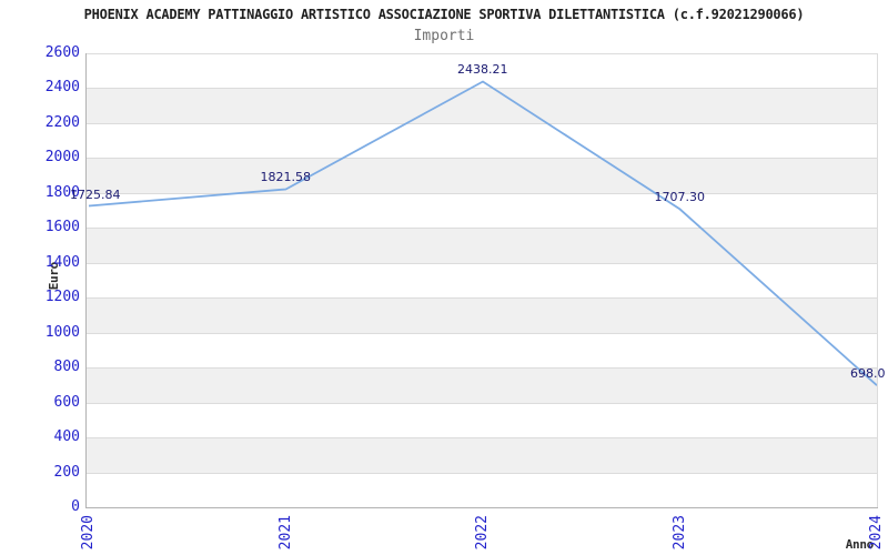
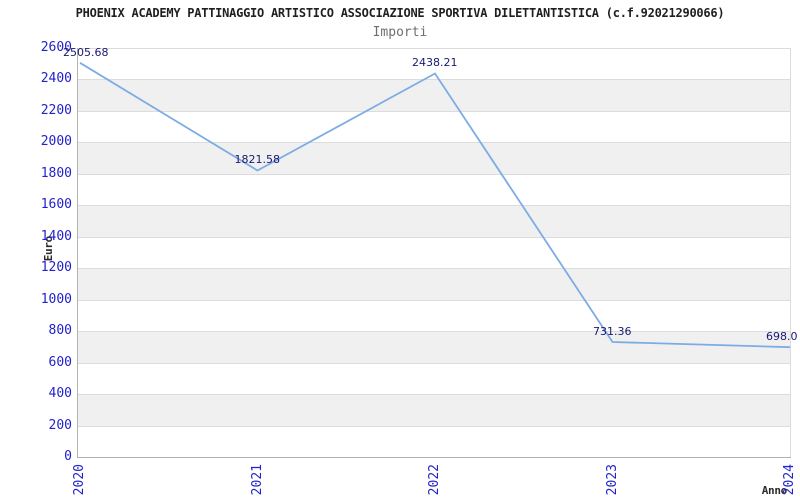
2020: 1725.84 -> 2505.68
2023: 1707.30 -> 731.36
